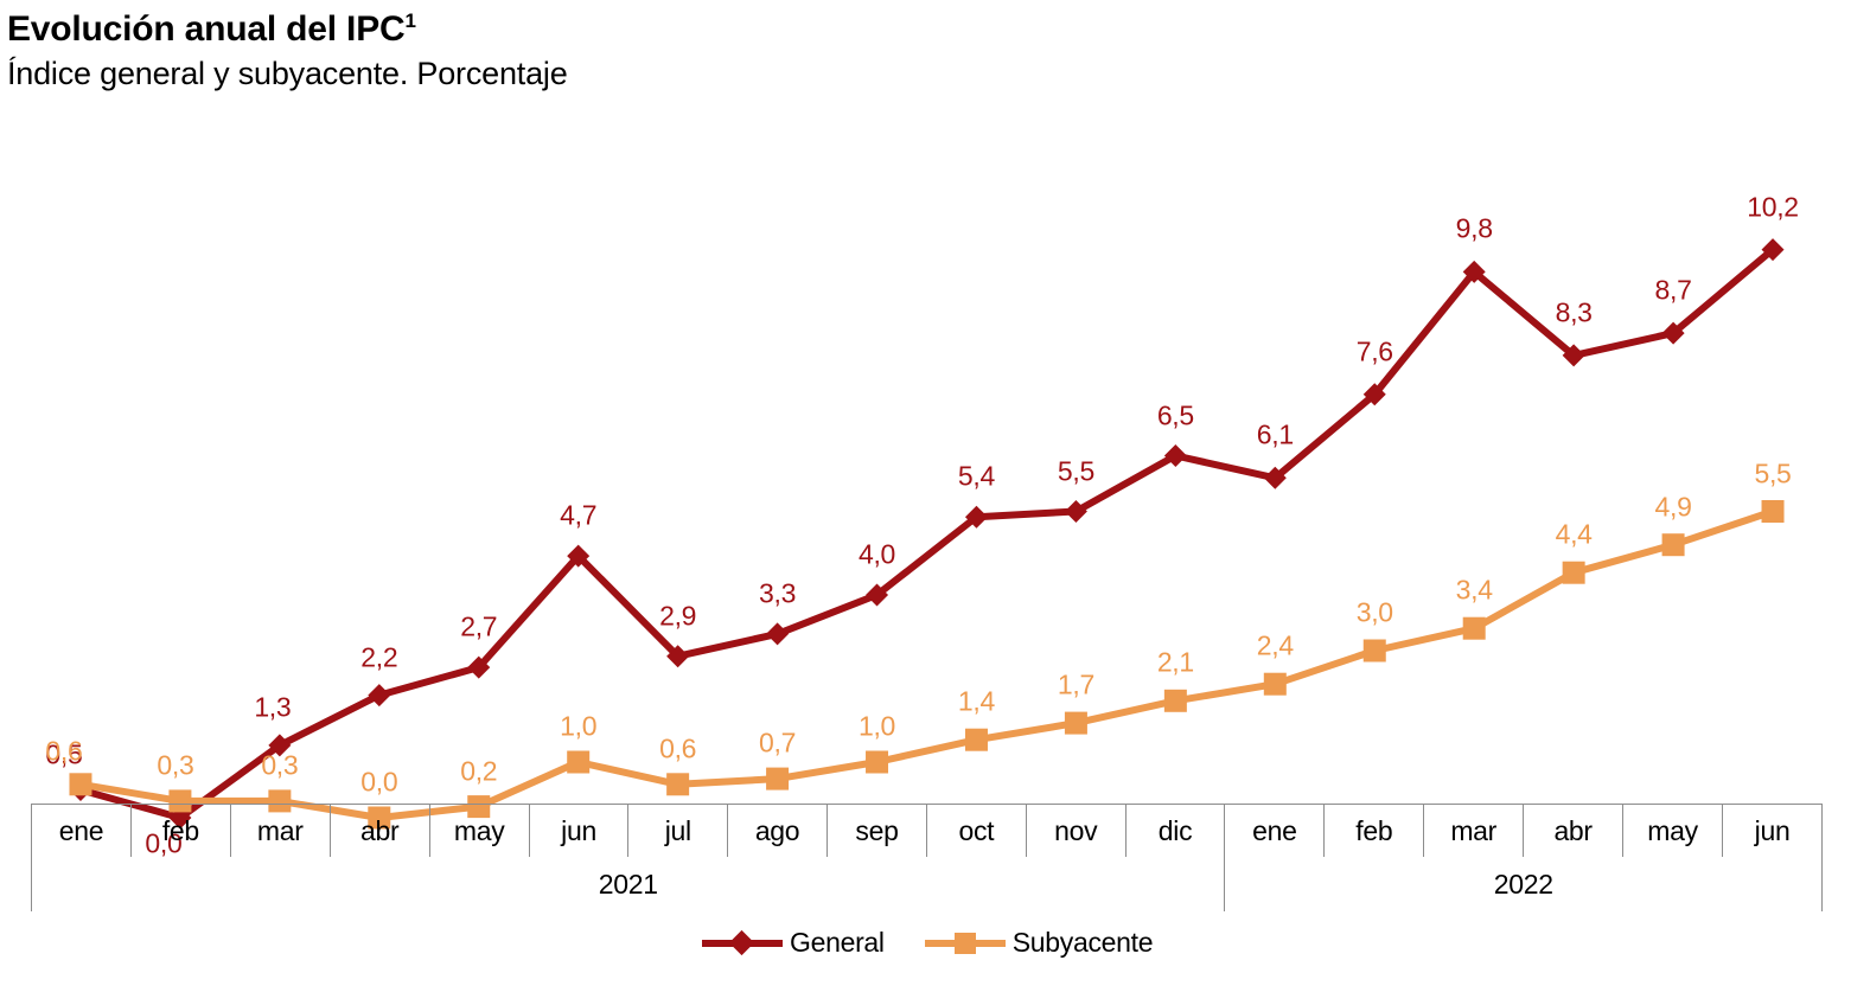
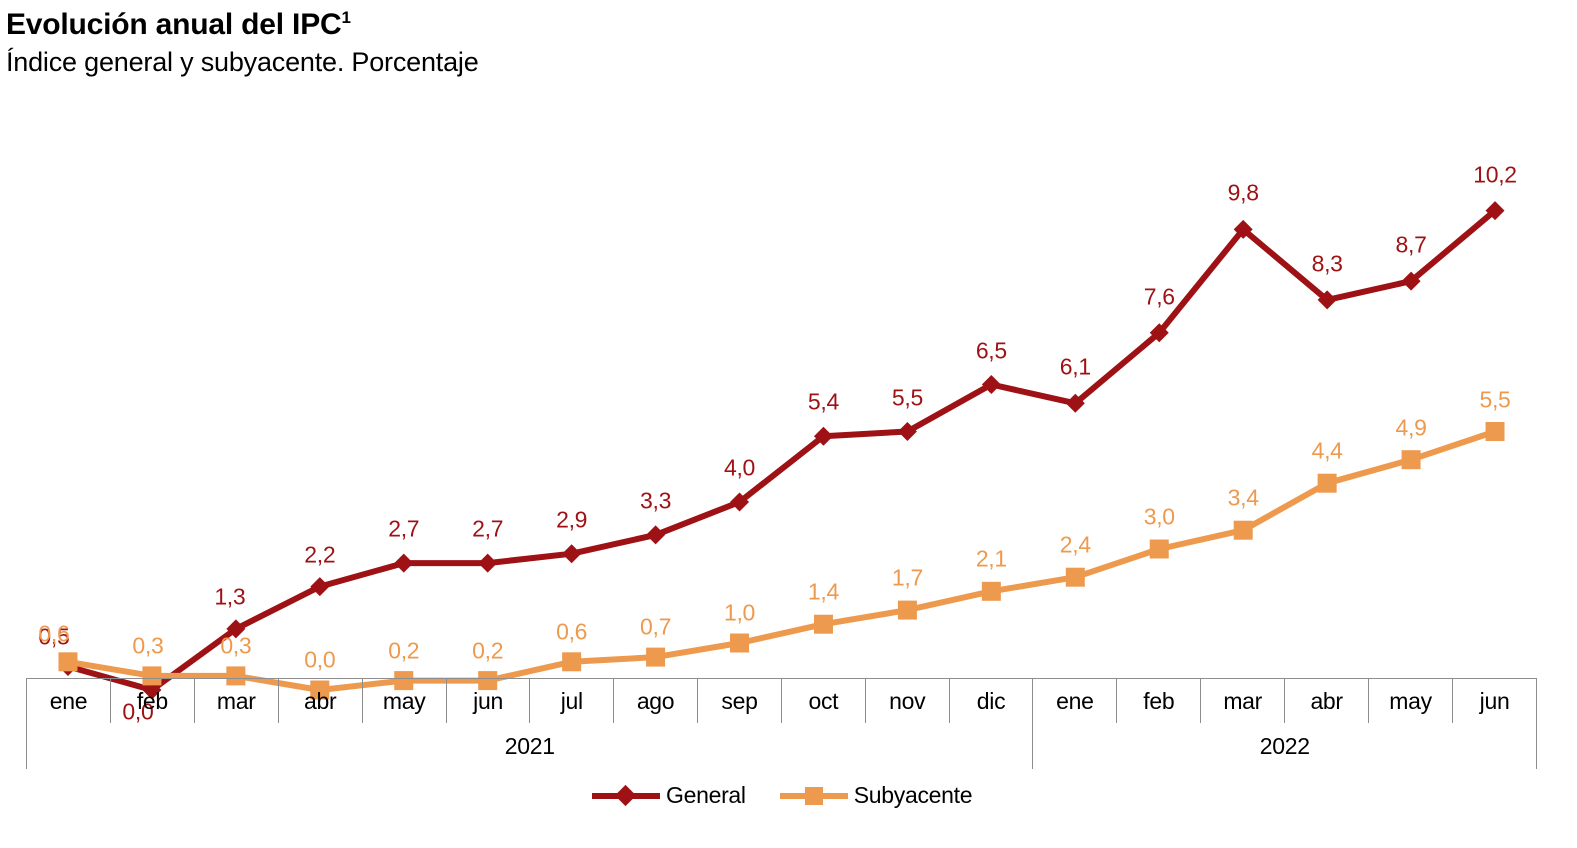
General/jun 2021: 4,7 -> 2,7
Subyacente/jun 2021: 1,0 -> 0,2
